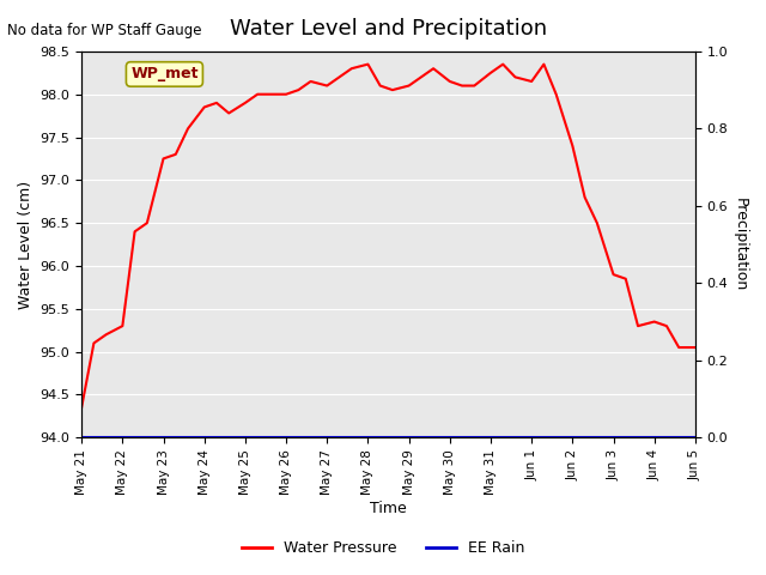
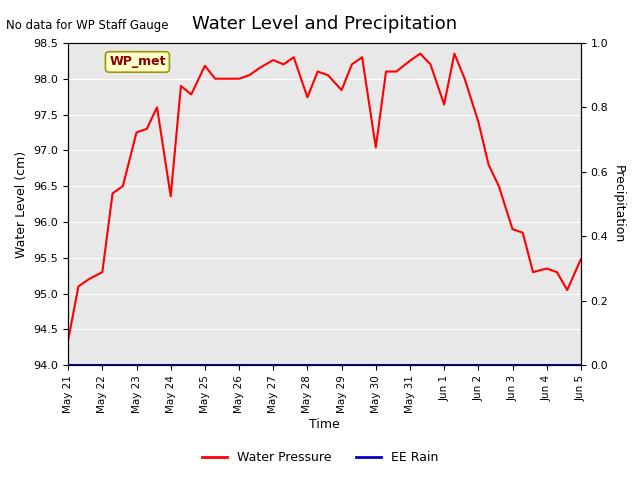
May 24: 97.85 -> 96.36
May 25: 97.90 -> 98.18
May 27: 98.10 -> 98.26
May 28: 98.35 -> 97.74
May 29: 98.10 -> 97.84
May 30: 98.15 -> 97.04
Jun 1: 98.15 -> 97.64
Jun 5: 95.05 -> 95.48
